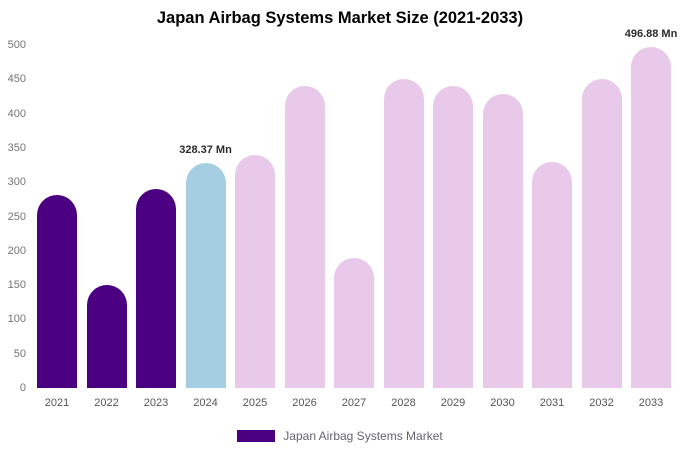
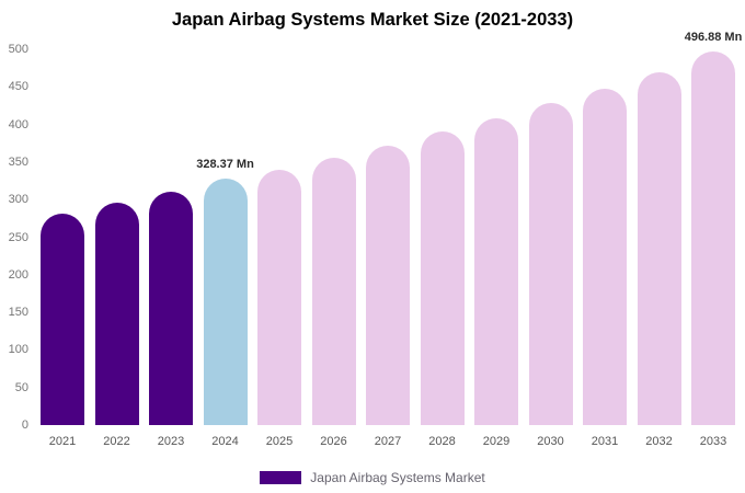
2022: 150 -> 300
2023: 290 -> 310
2026: 440 -> 360
2027: 190 -> 370
2028: 450 -> 390
2029: 440 -> 410
2031: 330 -> 450
2032: 450 -> 470
